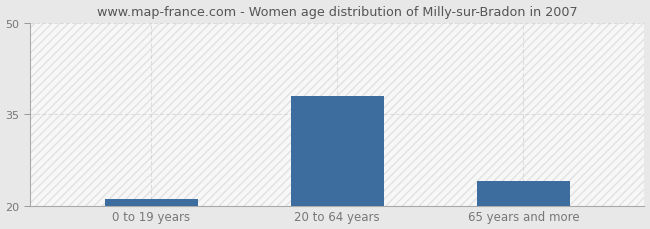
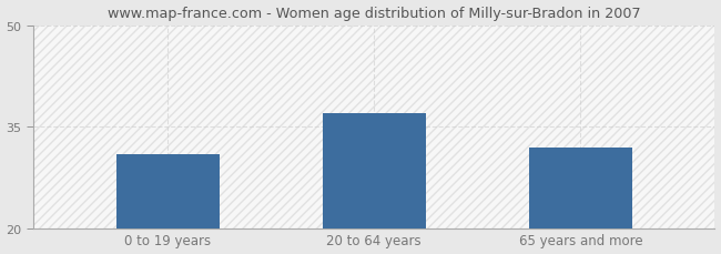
0 to 19 years: 21 -> 31
20 to 64 years: 38 -> 37
65 years and more: 24 -> 32
